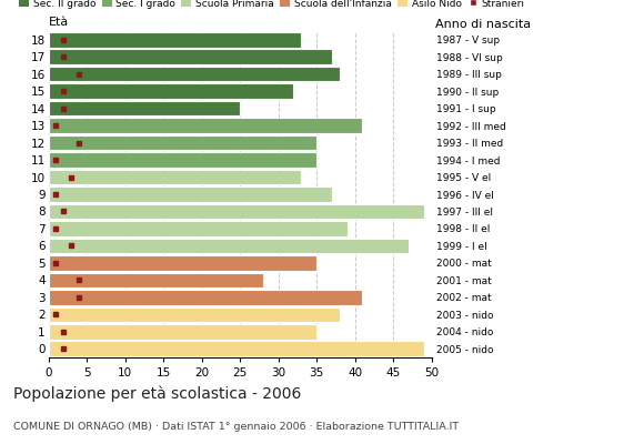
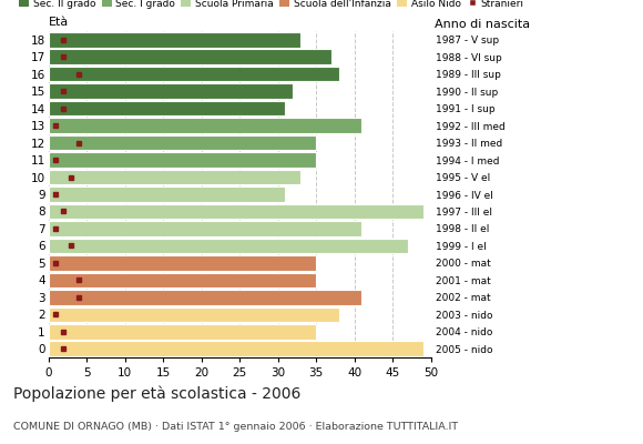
14: 25 -> 31
9: 37 -> 31
7: 39 -> 41
4: 28 -> 35
